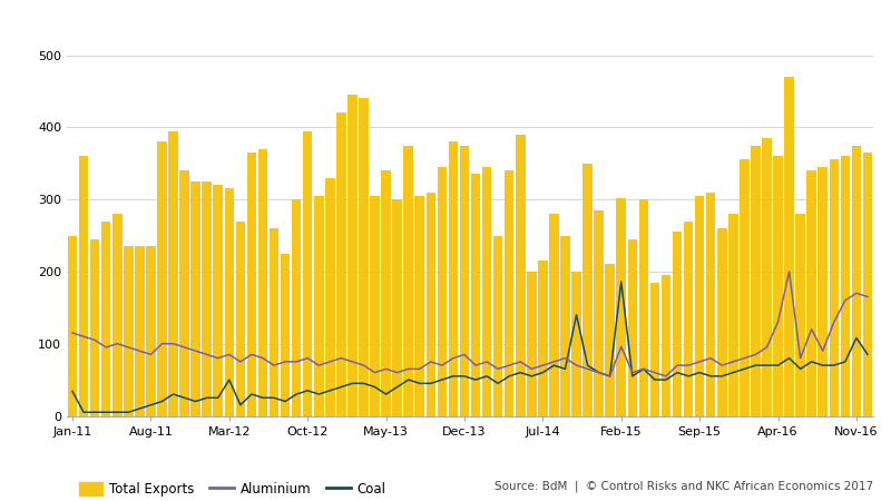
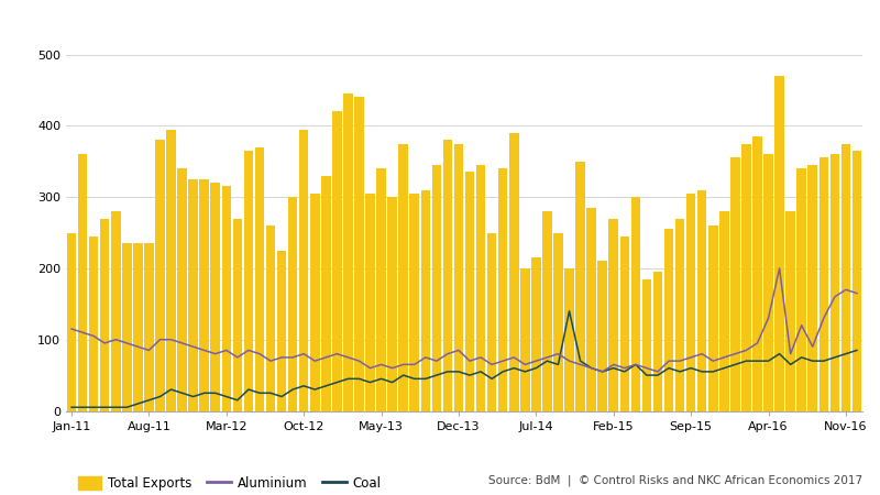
Coal/Jan-11: 34 -> 5
Coal/Mar-12: 50 -> 20
Coal/May-13: 30 -> 45
Total Exports/Feb-15: 302 -> 270
Aluminium/Feb-15: 96 -> 65
Coal/Feb-15: 186 -> 60
Coal/Nov-16: 108 -> 80
